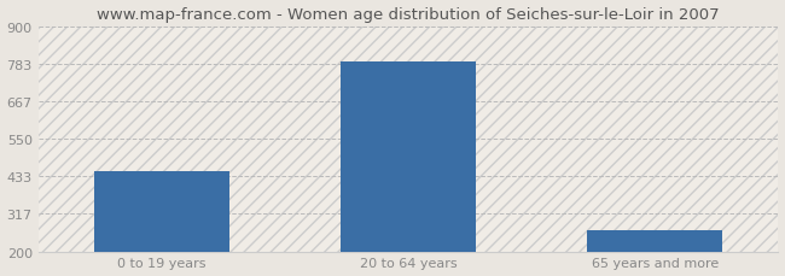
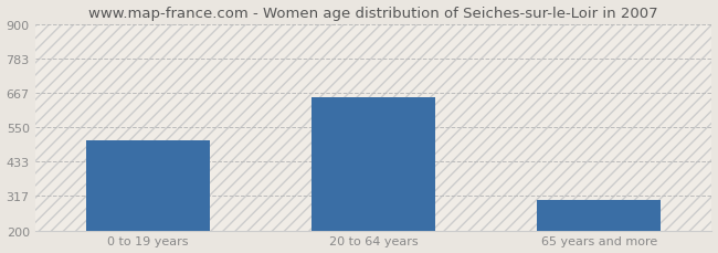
0 to 19 years: 450 -> 505
20 to 64 years: 790 -> 650
65 years and more: 265 -> 305
